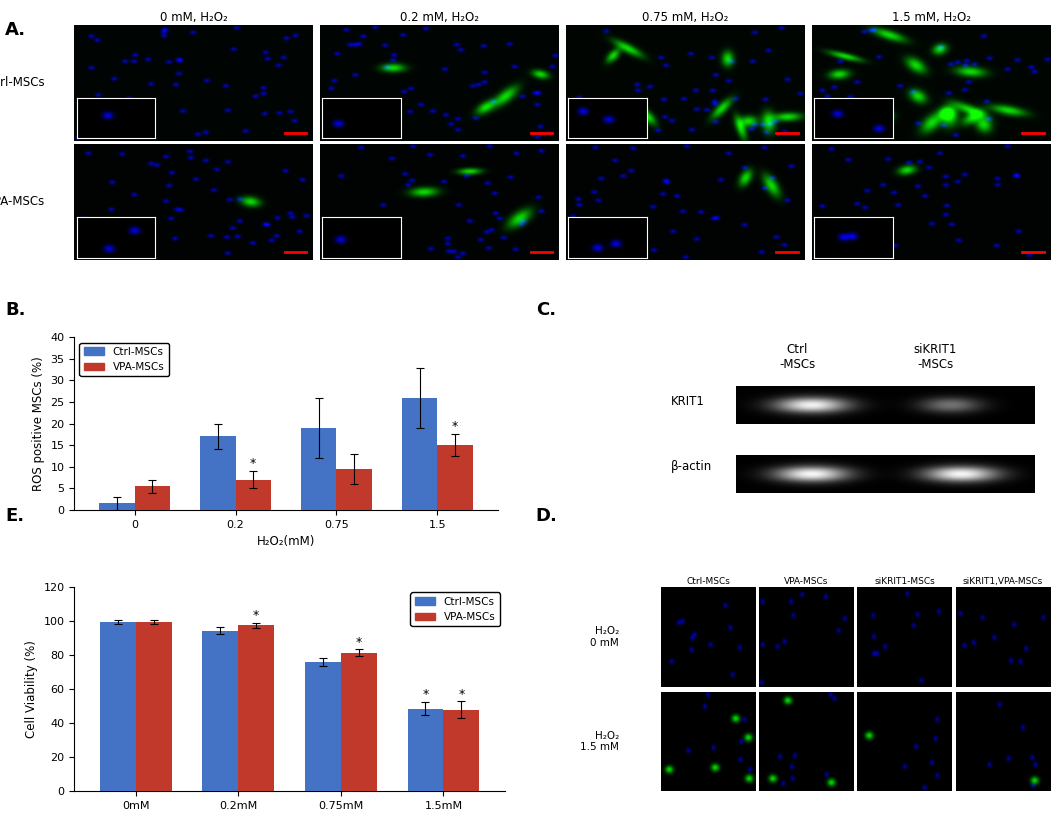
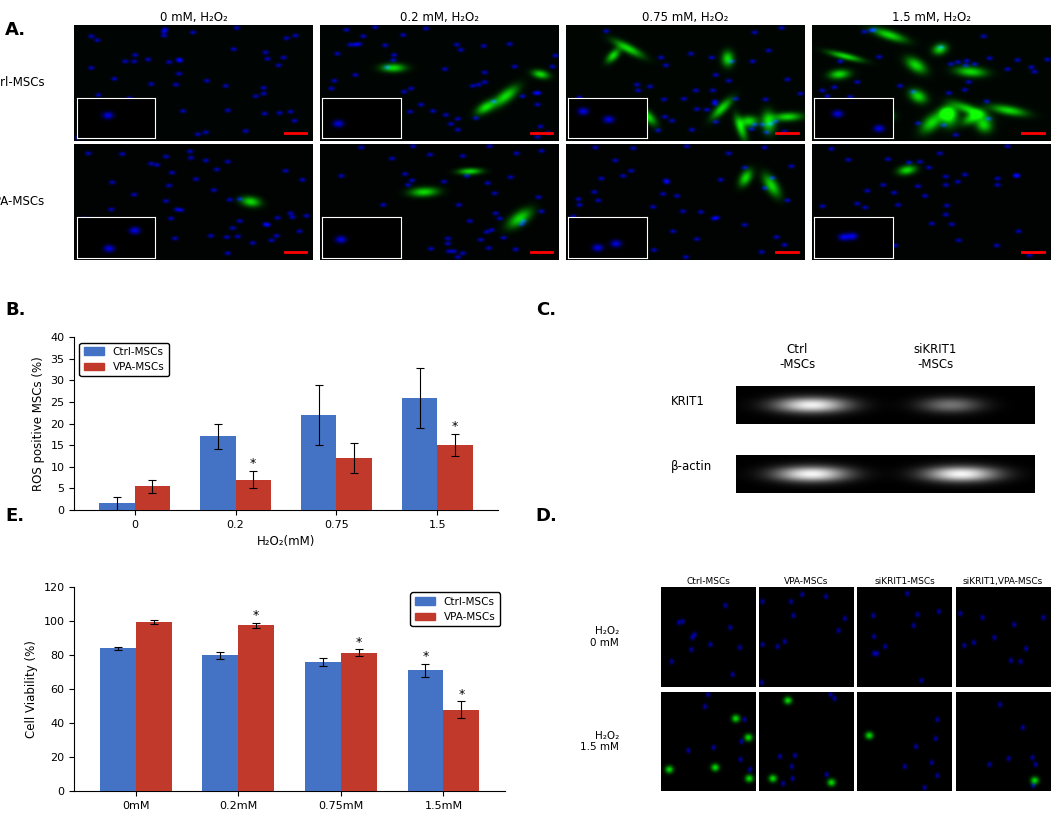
Ctrl-MSCs/0.75: 19.0 -> 22.0
VPA-MSCs/0.75: 9.5 -> 12.0
Ctrl-MSCs/0mM: 100 -> 84
Ctrl-MSCs/0.2mM: 94 -> 80
Ctrl-MSCs/1.5mM: 48 -> 71
